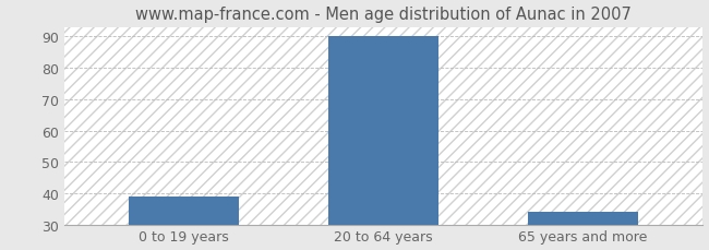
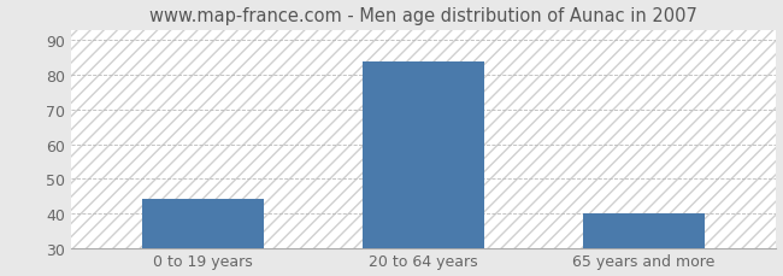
0 to 19 years: 39 -> 44
20 to 64 years: 90 -> 84
65 years and more: 34 -> 40
